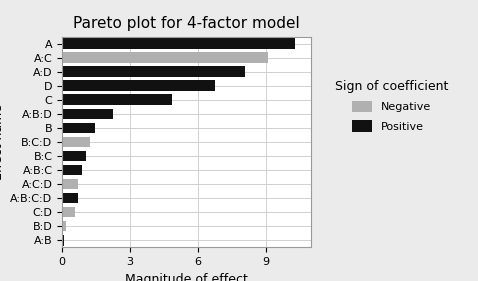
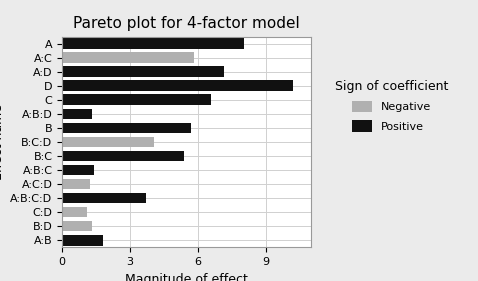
A: 10.30 -> 8.05
A:C: 9.10 -> 5.85
A:D: 8.10 -> 7.15
D: 6.75 -> 10.20
C: 4.85 -> 6.60
A:B:D: 2.25 -> 1.30
B: 1.45 -> 5.70
B:C:D: 1.25 -> 4.05
B:C: 1.05 -> 5.40
A:B:C: 0.88 -> 1.40
A:C:D: 0.72 -> 1.25
A:B:C:D: 0.68 -> 3.70
C:D: 0.55 -> 1.10
B:D: 0.18 -> 1.30
A:B: 0.07 -> 1.80
